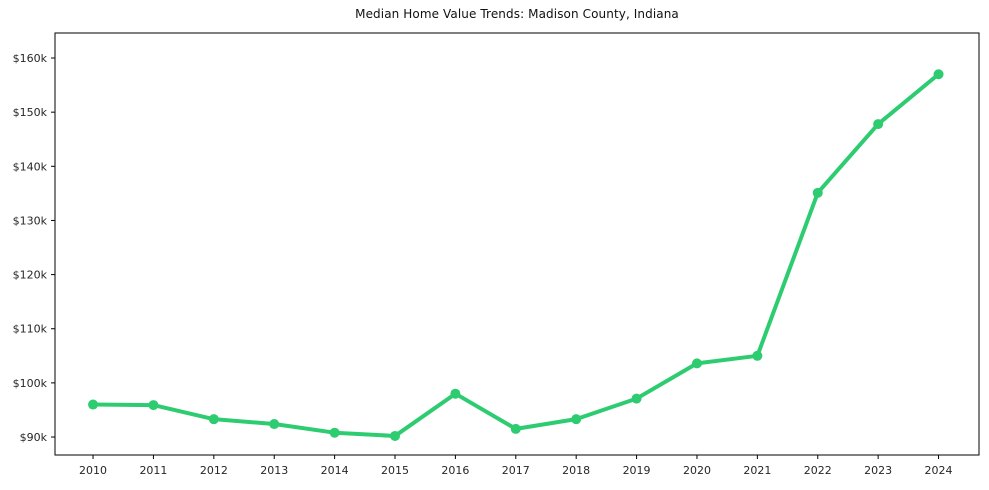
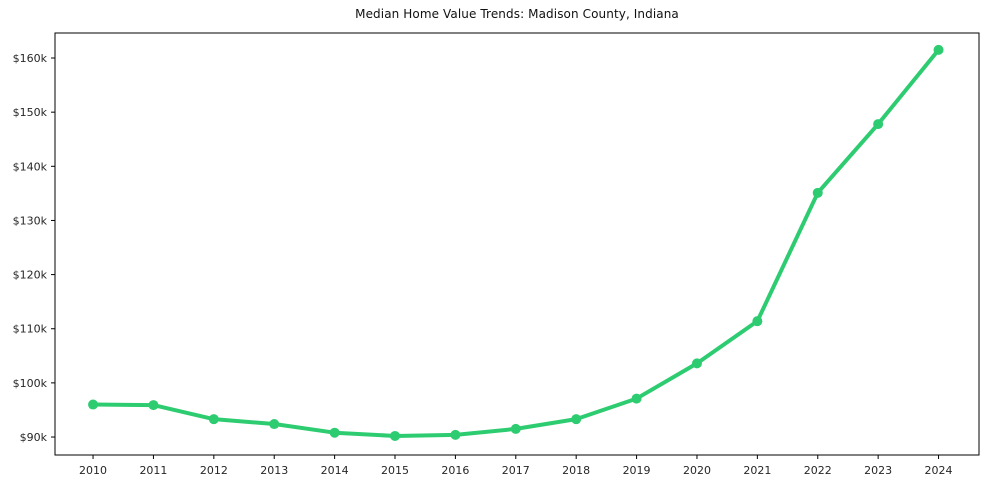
2016: $98k -> $90k
2021: $105k -> $111k
2024: $157k -> $162k
